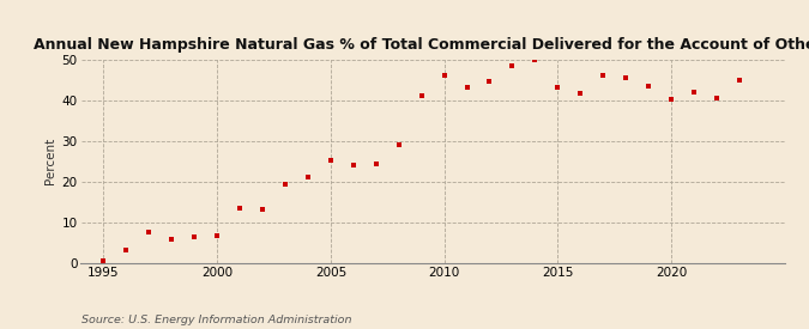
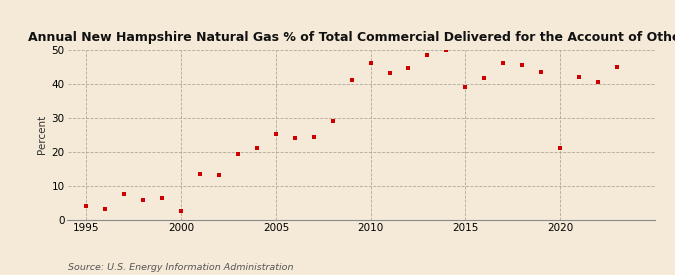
1995: 0.5 -> 4.0
2000: 6.8 -> 2.5
2015: 43.0 -> 39.0
2020: 40.2 -> 21.0
